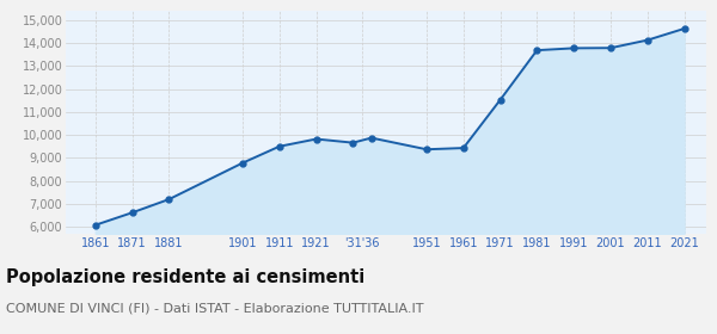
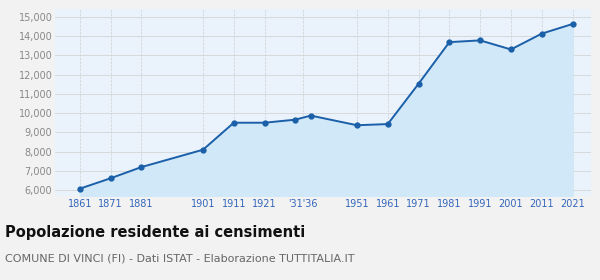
1901: 8,800 -> 8,100
1921: 9,800 -> 9,500
2001: 13,800 -> 13,300
